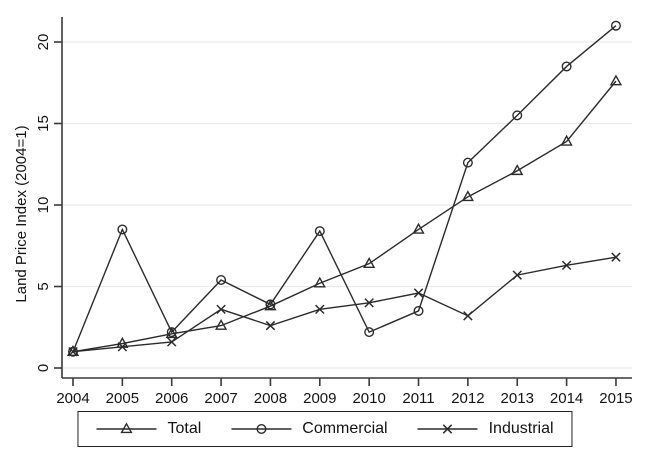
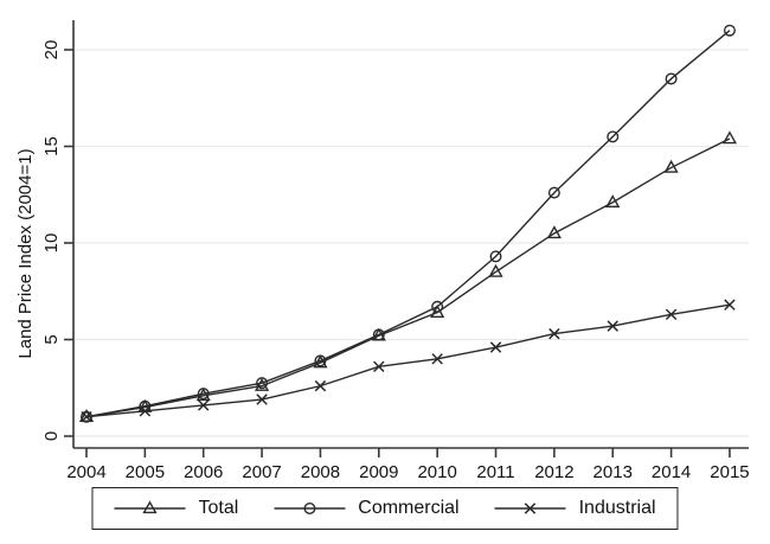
Commercial/2005: 8.5 -> 1.6
Commercial/2007: 5.4 -> 2.8
Industrial/2007: 3.6 -> 1.9
Commercial/2009: 8.4 -> 5.2
Commercial/2010: 2.2 -> 6.7
Commercial/2011: 3.5 -> 9.3
Industrial/2012: 3.2 -> 5.3
Total/2015: 17.6 -> 15.4
